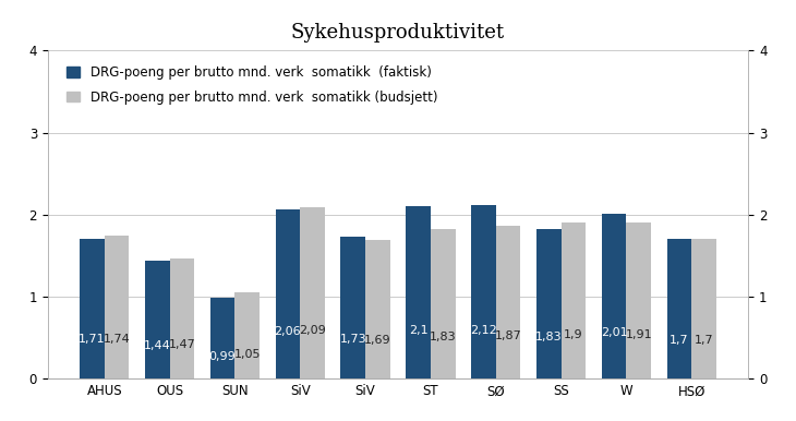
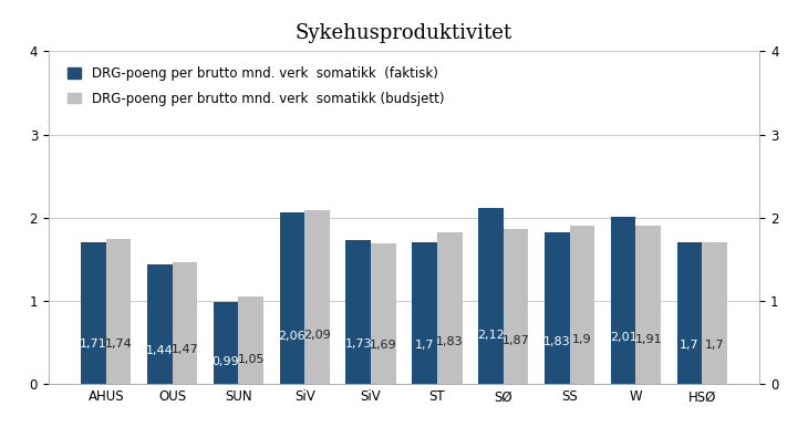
DRG-poeng per brutto mnd. verk somatikk (faktisk)/ST: 2,1 -> 1,7
